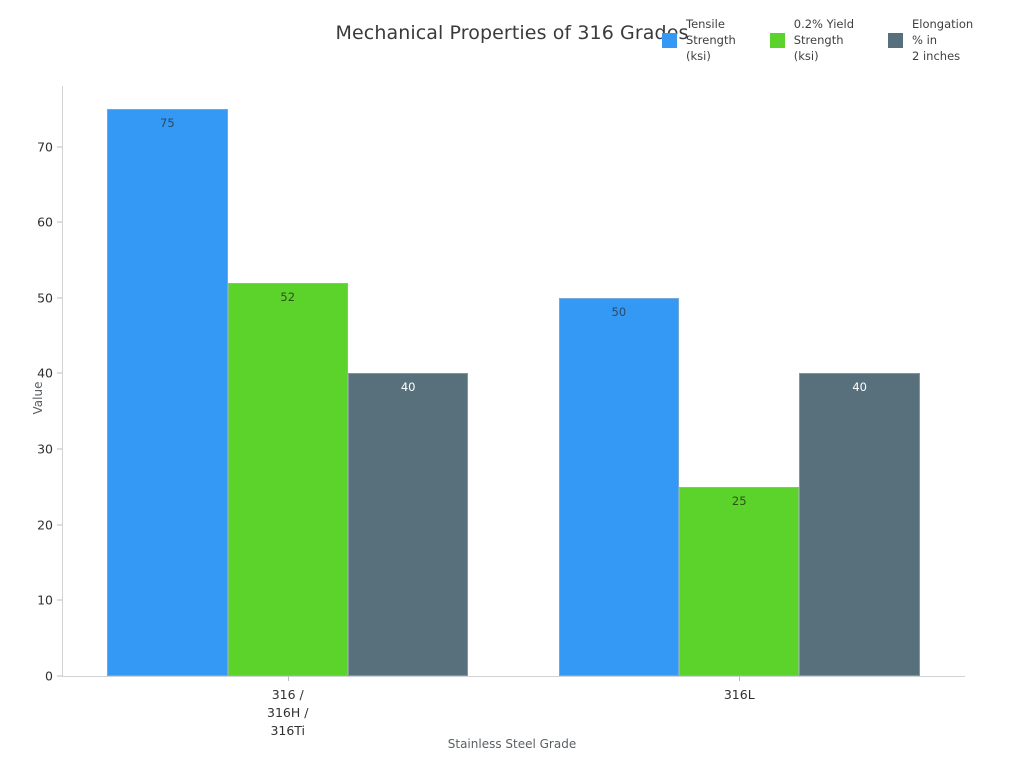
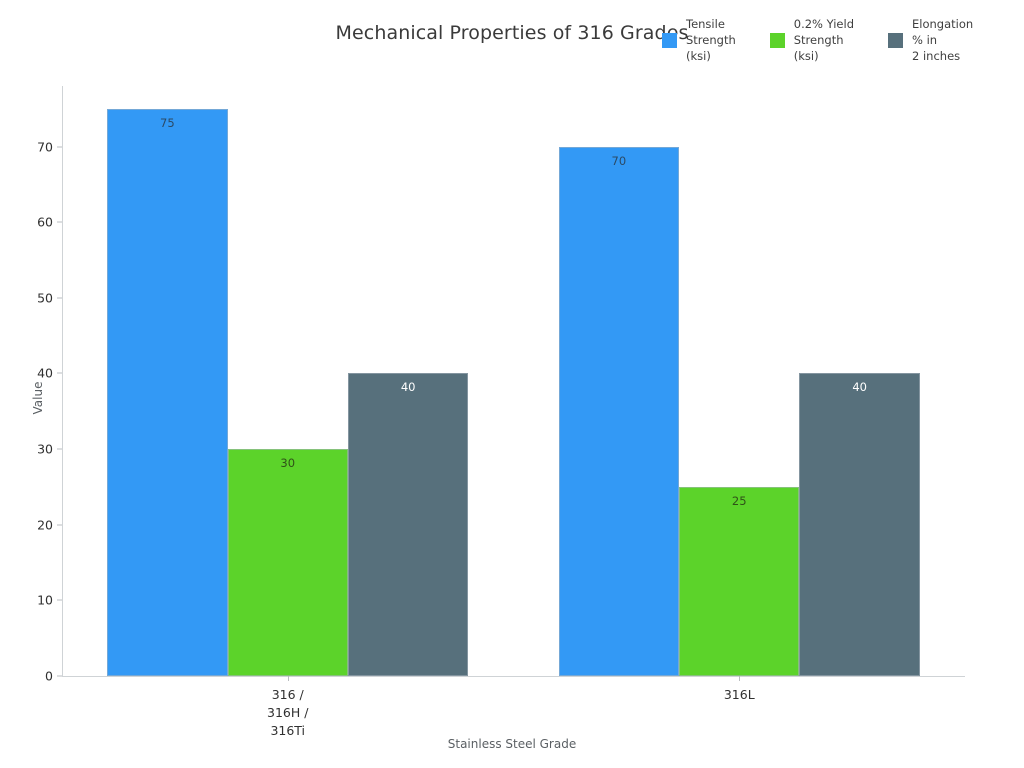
0.2% Yield Strength (ksi)/316 / 316H / 316Ti: 52 -> 30
Tensile Strength (ksi)/316L: 50 -> 70
